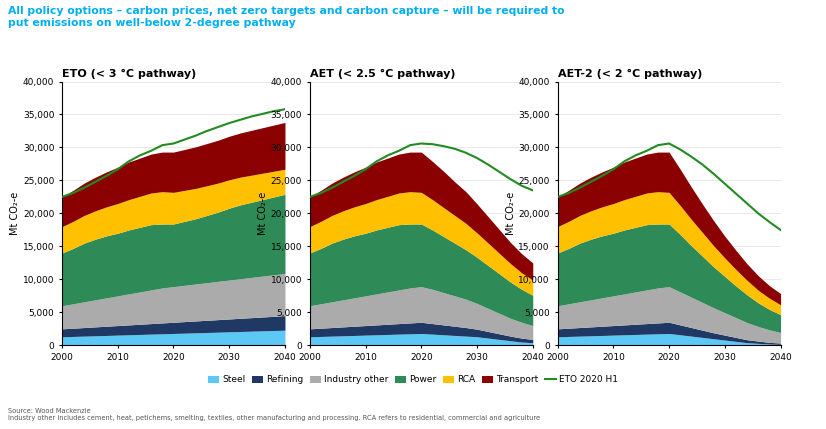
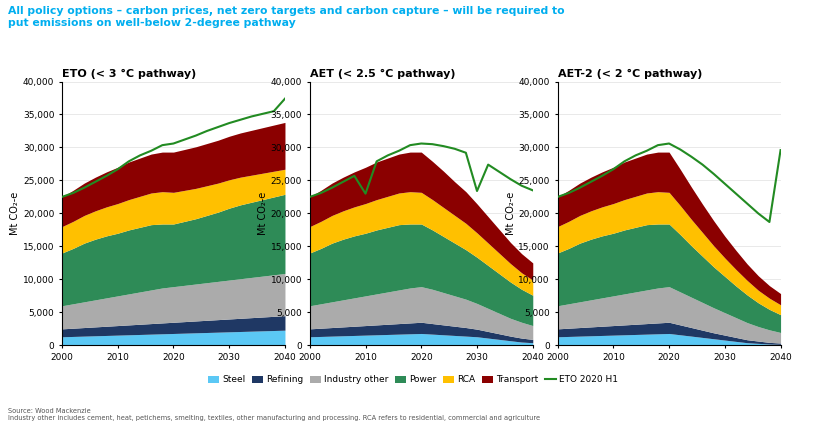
ETO (< 3 °C pathway)/ETO 2020 H1/2040: 35,800 -> 37,400
AET (< 2.5 °C pathway)/ETO 2020 H1/2010: 26,700 -> 23,000
AET (< 2.5 °C pathway)/ETO 2020 H1/2030: 28,400 -> 23,400
AET-2 (< 2 °C pathway)/ETO 2020 H1/2040: 17,500 -> 29,600
